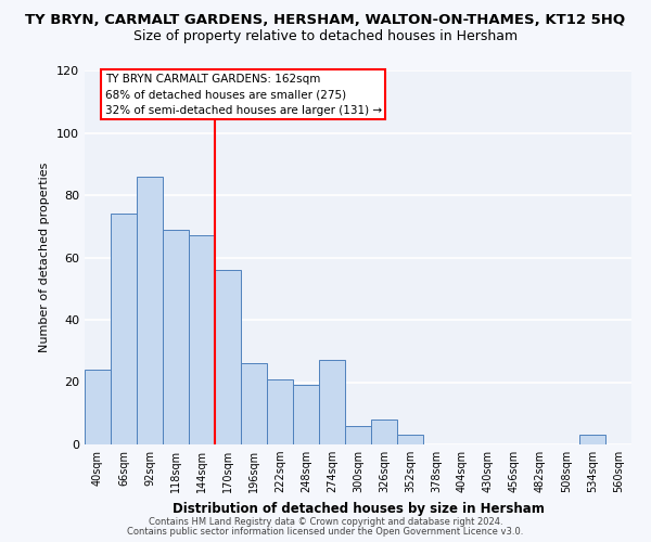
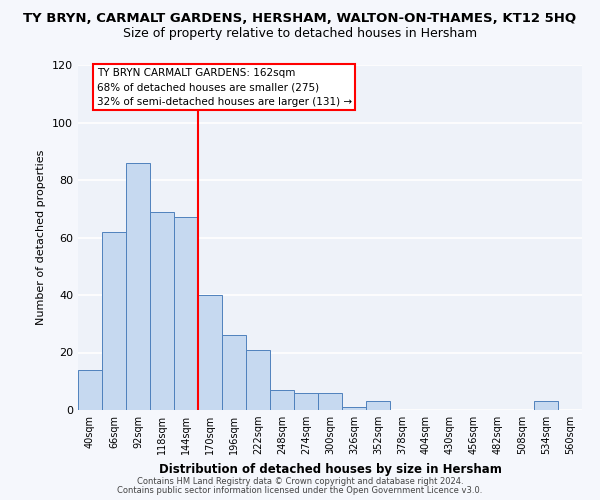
40sqm: 24 -> 14
66sqm: 74 -> 62
170sqm: 56 -> 40
248sqm: 19 -> 7
274sqm: 27 -> 6
326sqm: 8 -> 1
